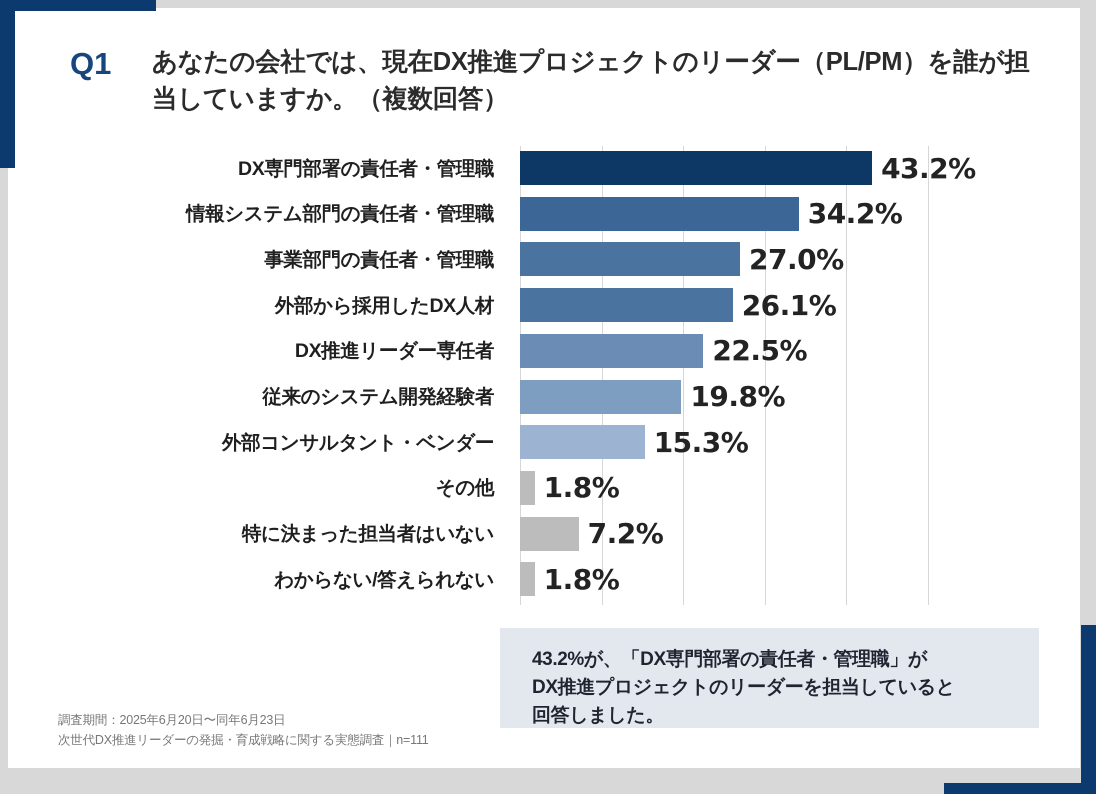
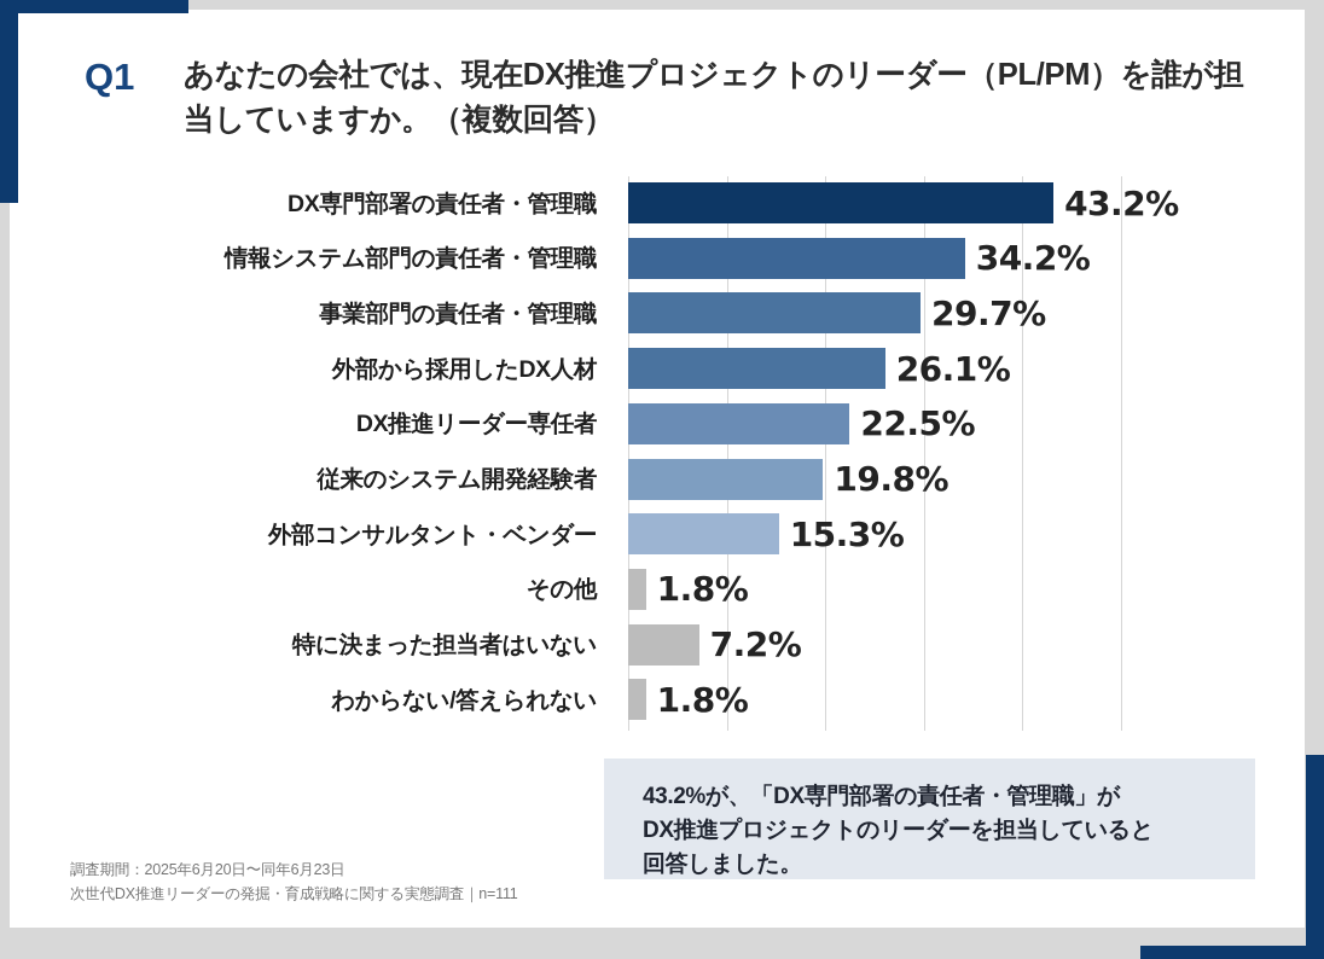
事業部門の責任者・管理職: 27.0% -> 29.7%
